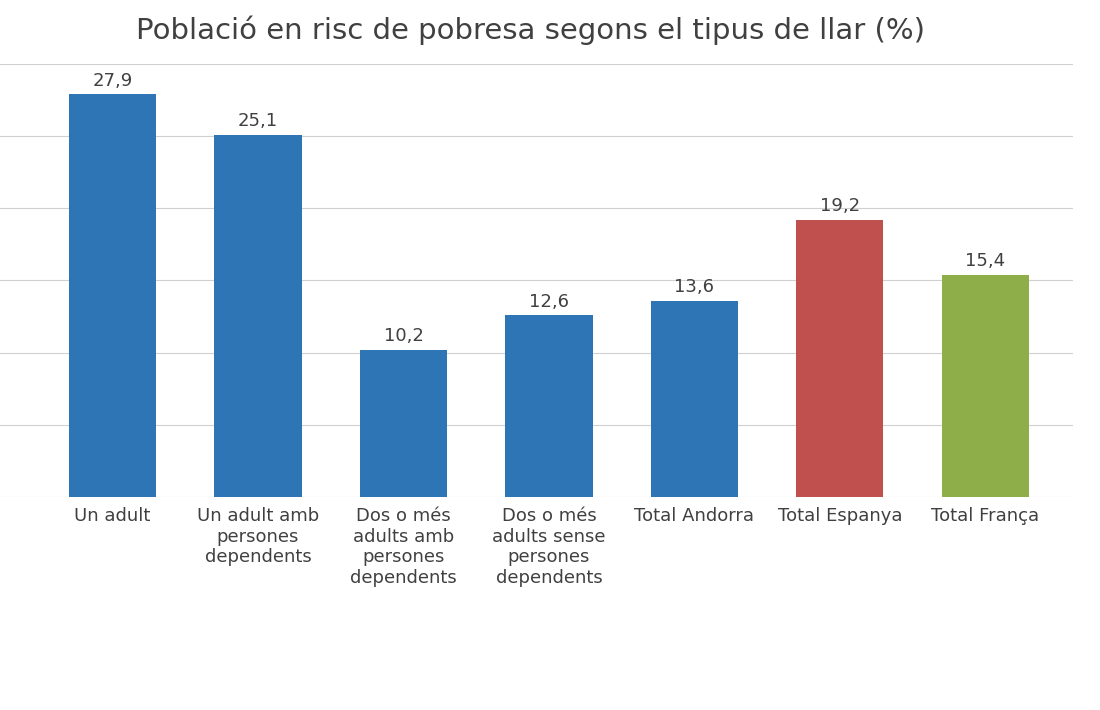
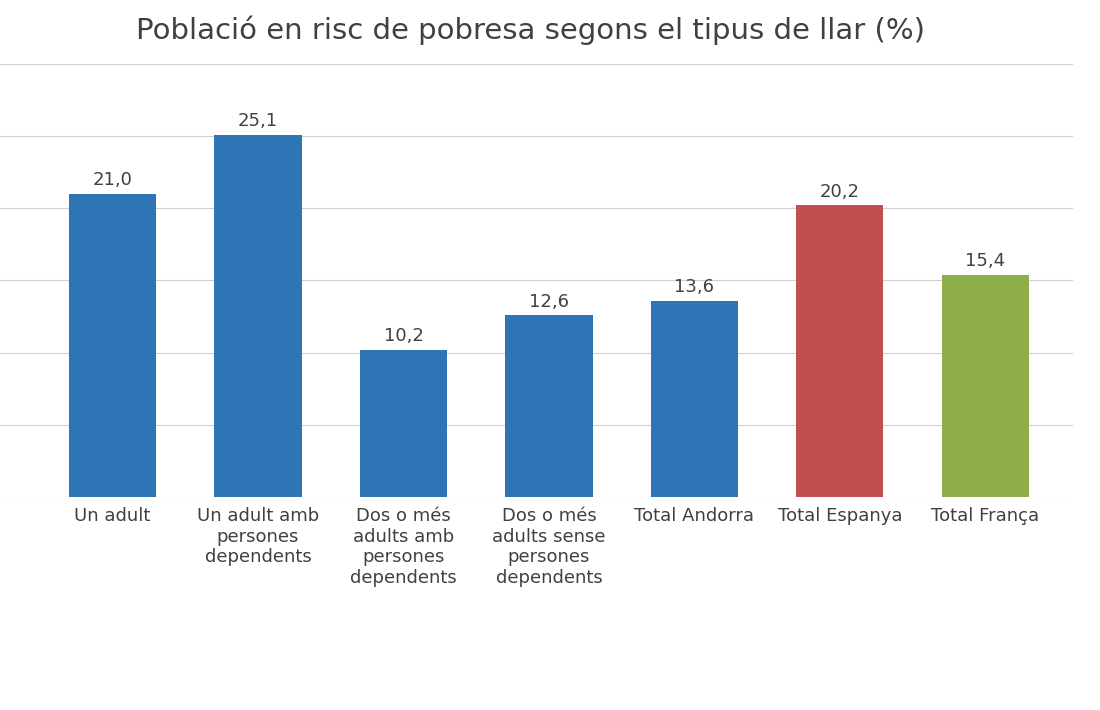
Un adult: 27,9 -> 21,0
Total Espanya: 19,2 -> 20,2
